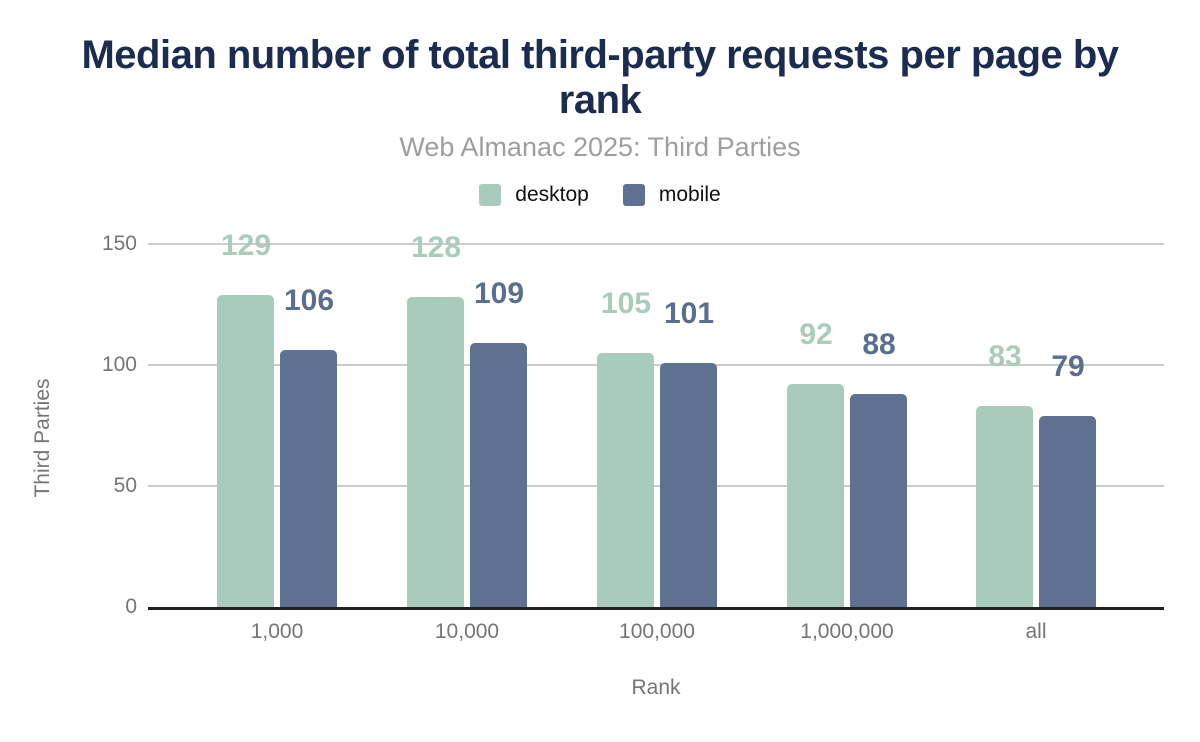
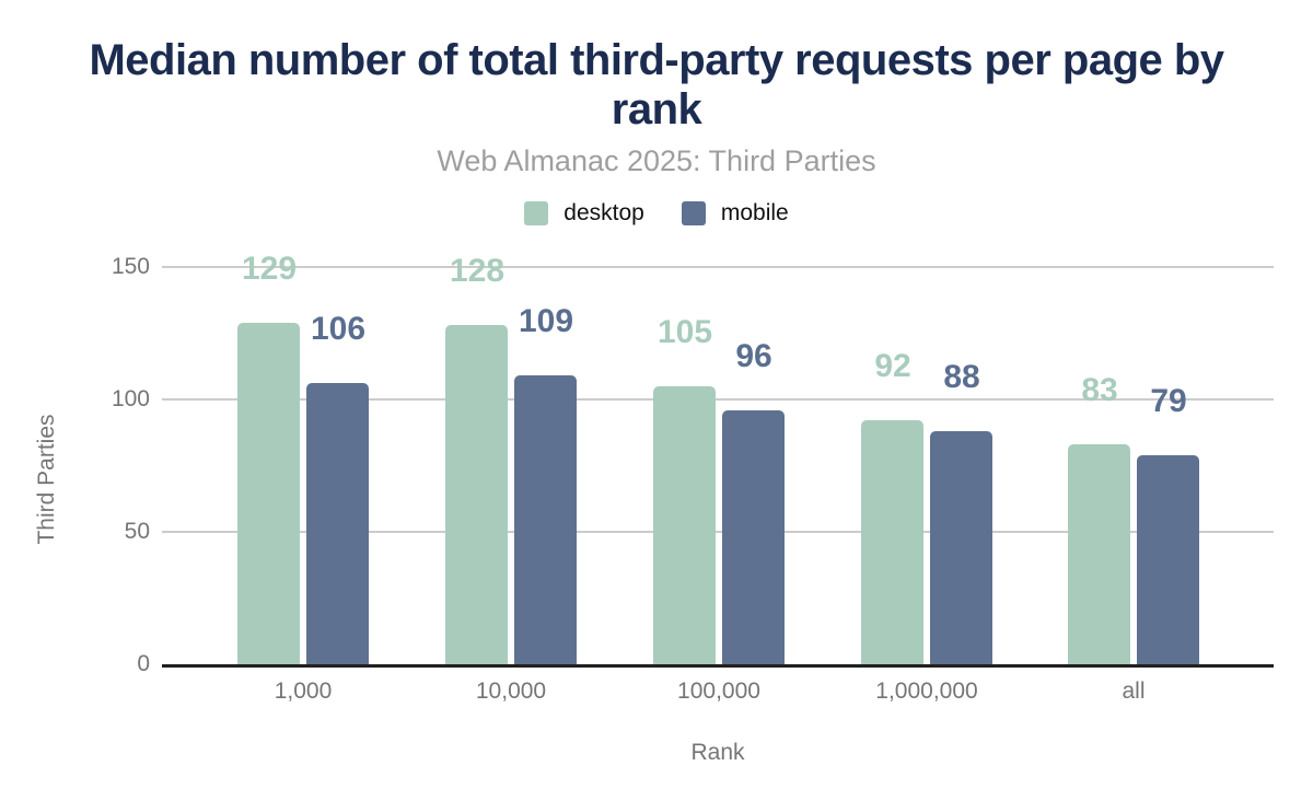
mobile/100,000: 101 -> 96
